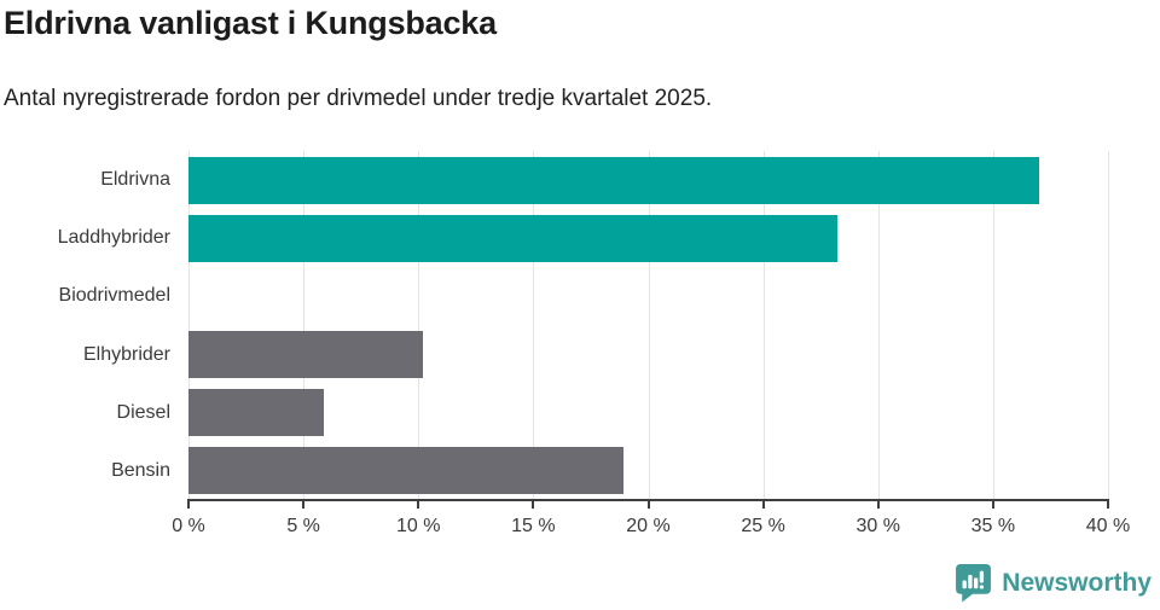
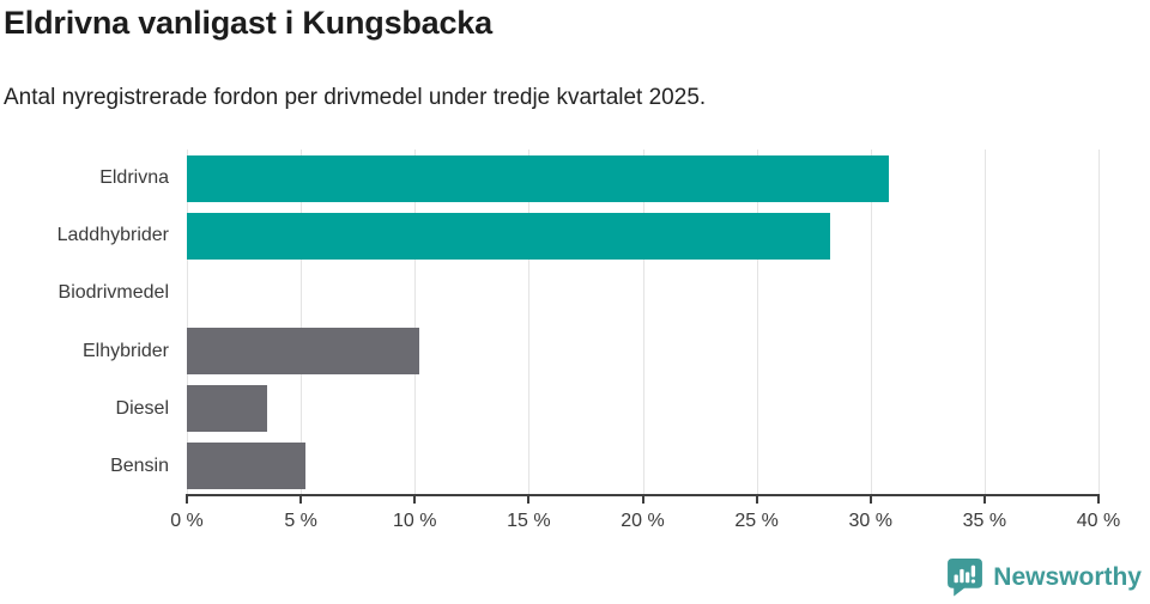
Eldrivna: 37.0% -> 30.8%
Diesel: 5.9% -> 3.5%
Bensin: 18.9% -> 5.2%
